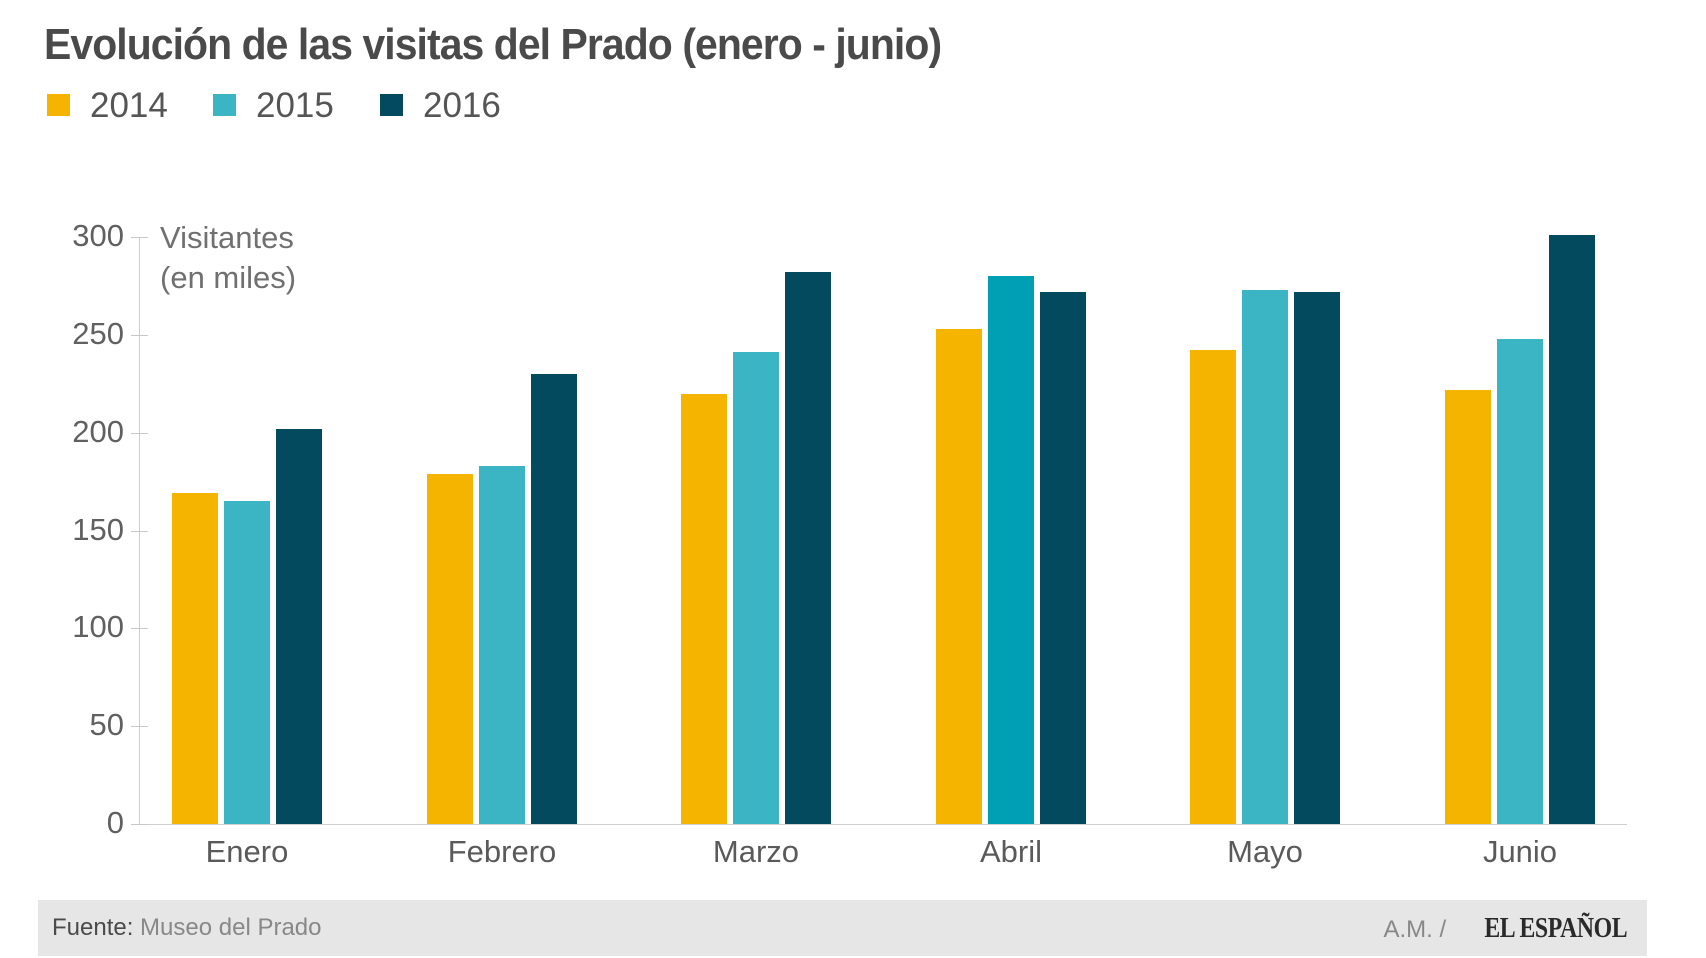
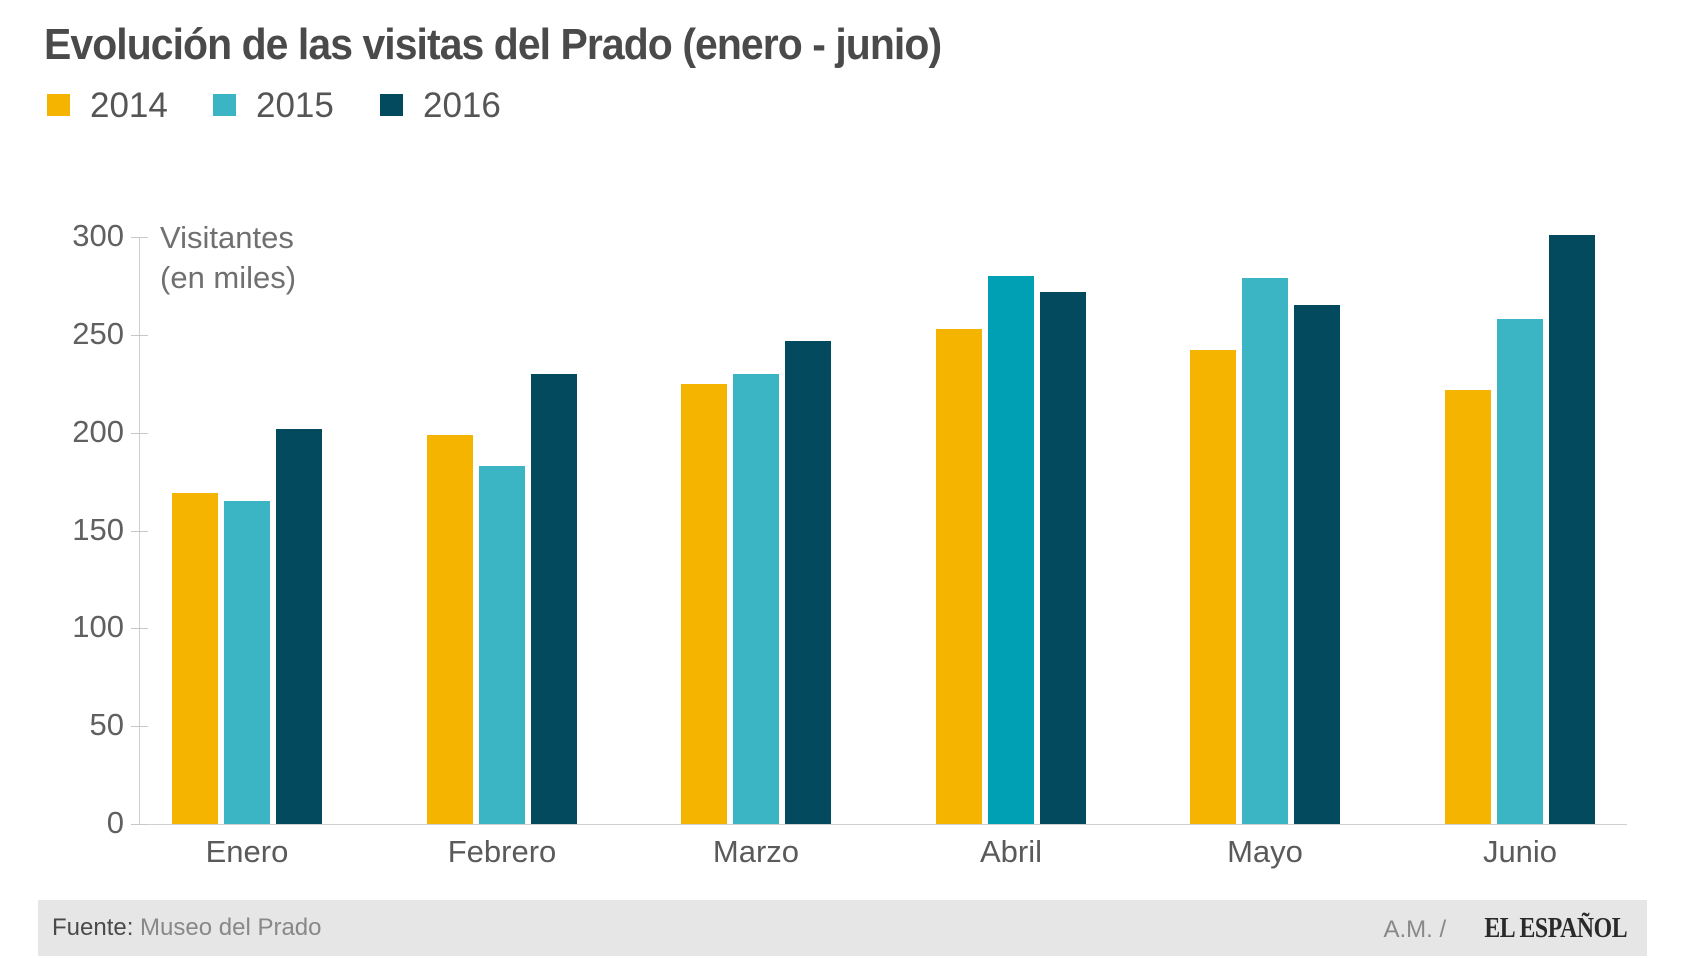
2014/Febrero: 179 -> 199
2014/Marzo: 220 -> 225
2015/Marzo: 241 -> 230
2016/Marzo: 282 -> 247
2015/Mayo: 273 -> 279
2016/Mayo: 272 -> 265
2015/Junio: 248 -> 258
